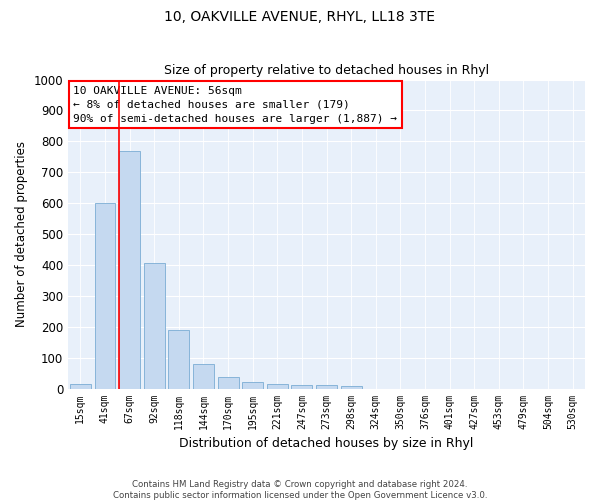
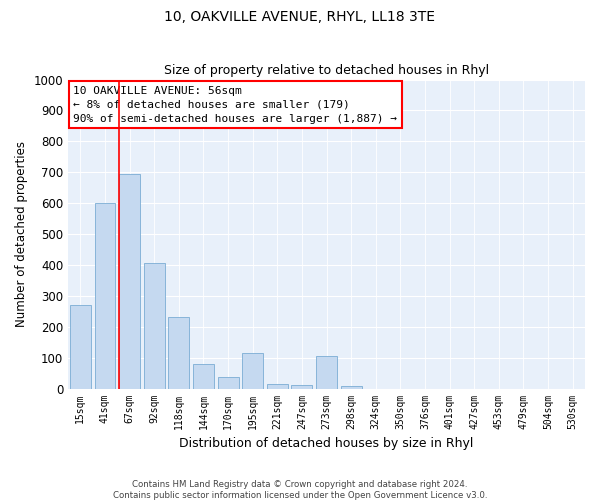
15sqm: 15 -> 270
67sqm: 770 -> 695
118sqm: 188 -> 230
195sqm: 20 -> 115
273sqm: 12 -> 105
